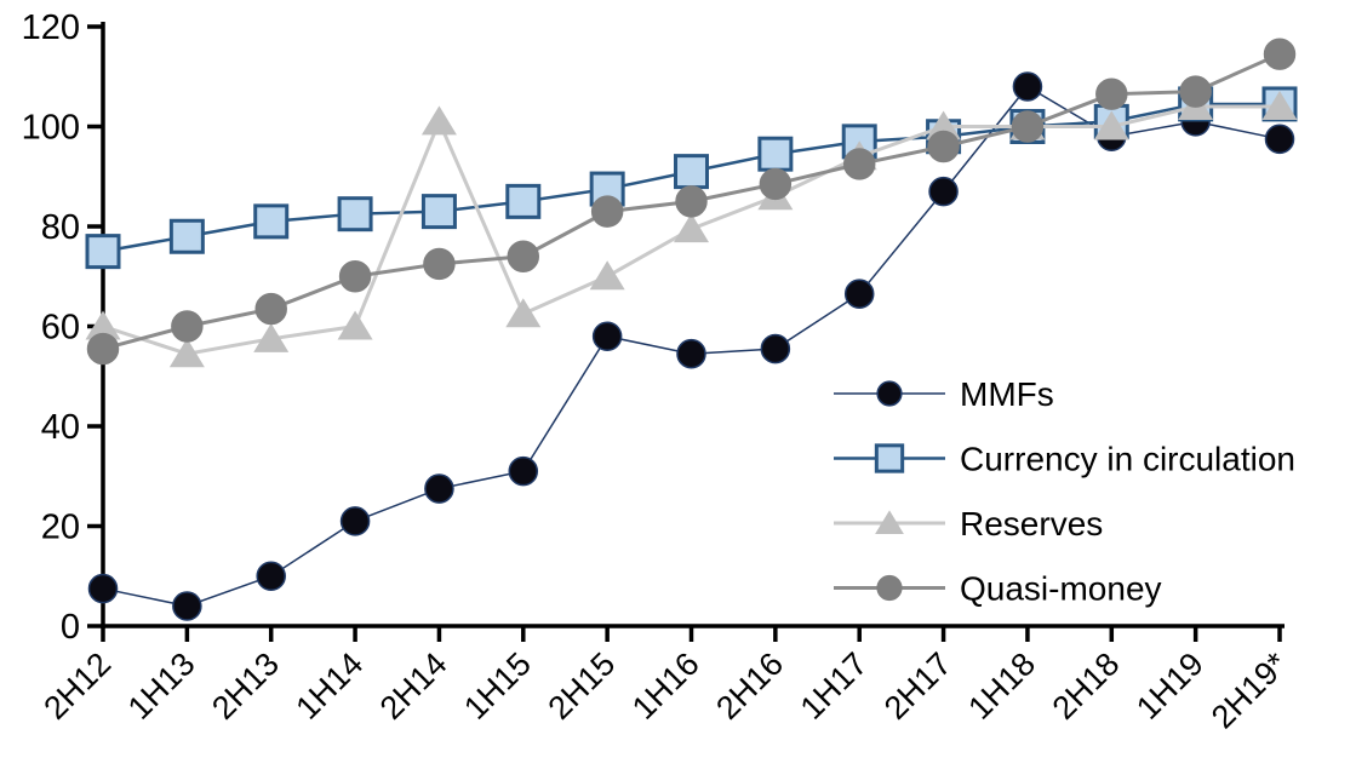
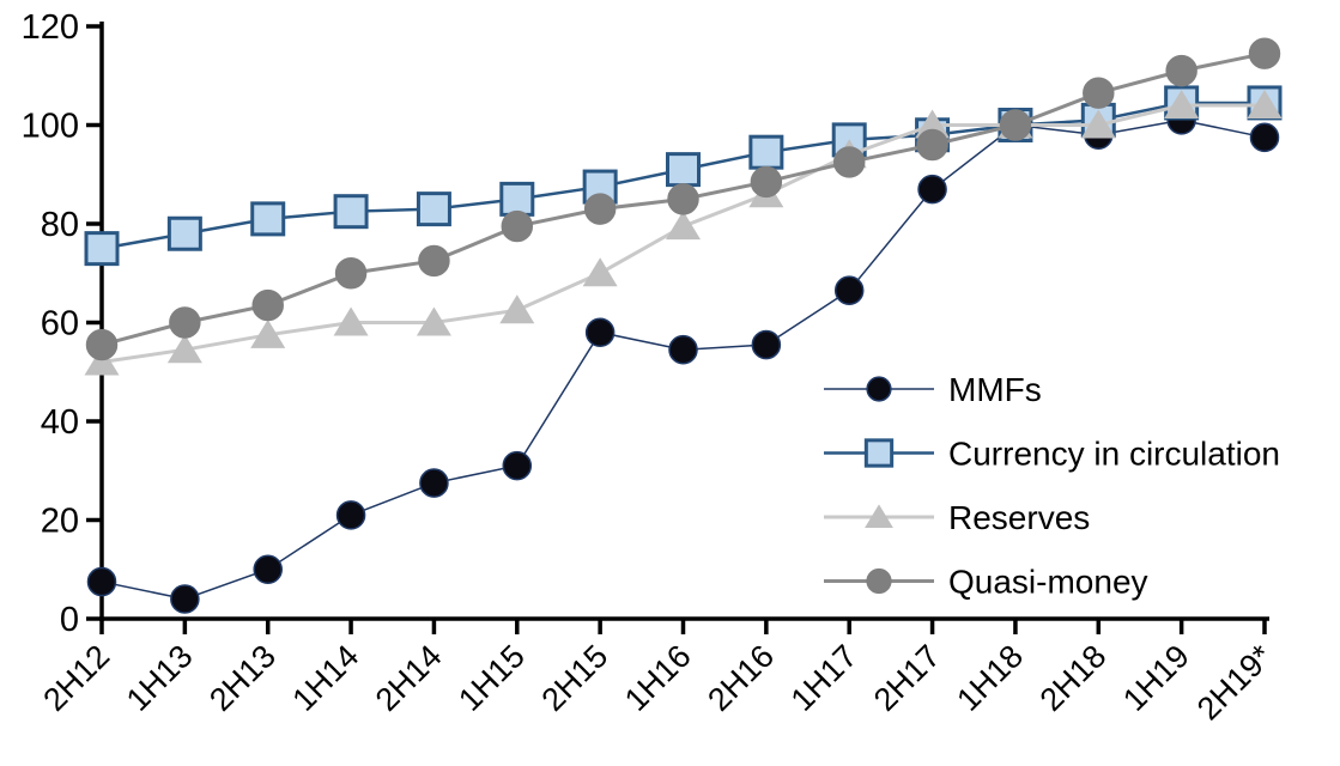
Reserves/2H12: 60 -> 52
Reserves/2H14: 101 -> 60
Quasi-money/1H15: 74 -> 80
MMFs/1H18: 108 -> 100
Quasi-money/1H19: 107 -> 111
